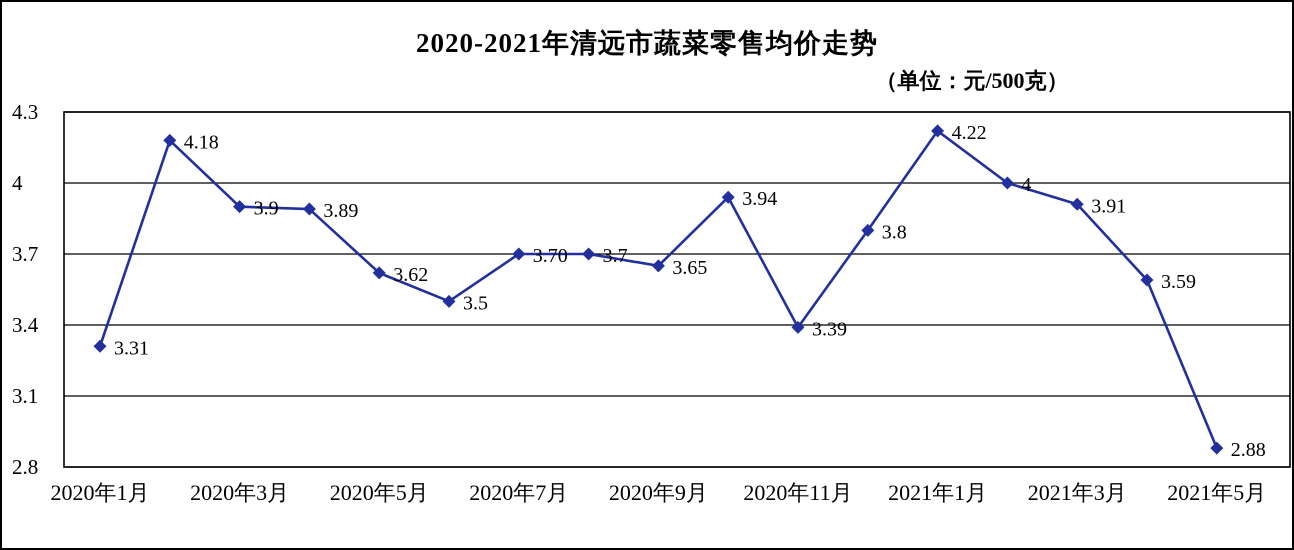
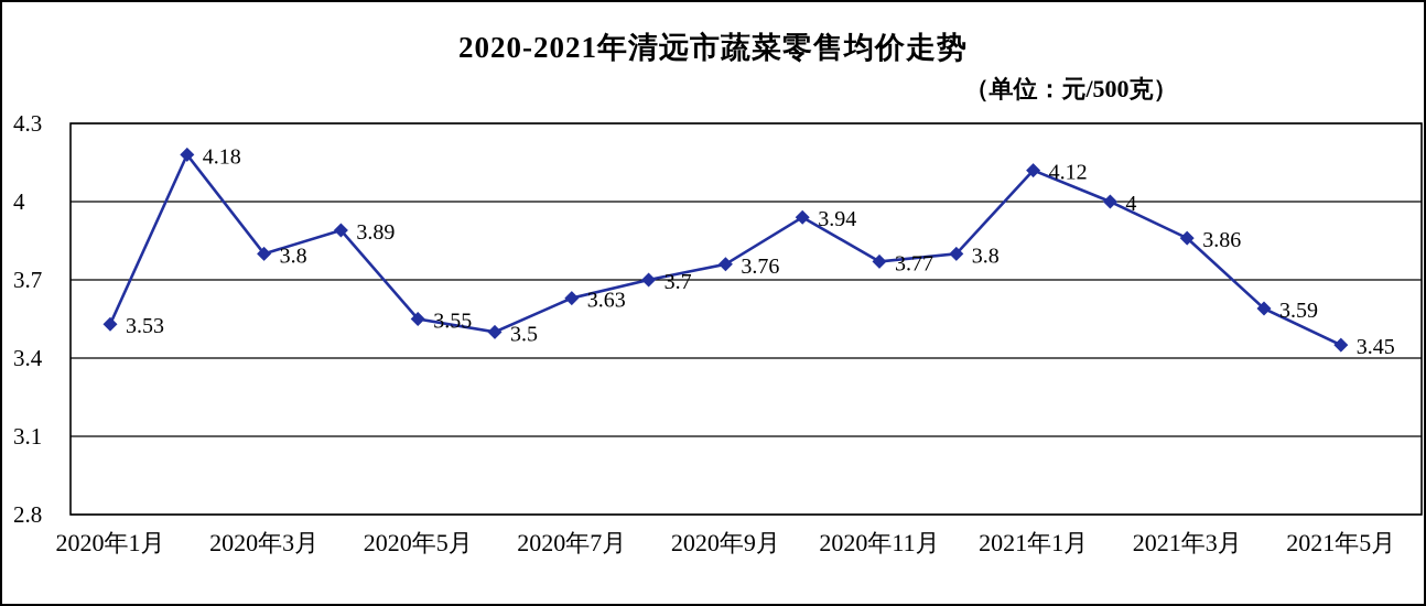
2020年1月: 3.31 -> 3.53
2020年3月: 3.9 -> 3.8
2020年5月: 3.62 -> 3.55
2020年7月: 3.70 -> 3.63
2020年9月: 3.65 -> 3.76
2020年11月: 3.39 -> 3.77
2021年1月: 4.22 -> 4.12
2021年3月: 3.91 -> 3.86
2021年5月: 2.88 -> 3.45
